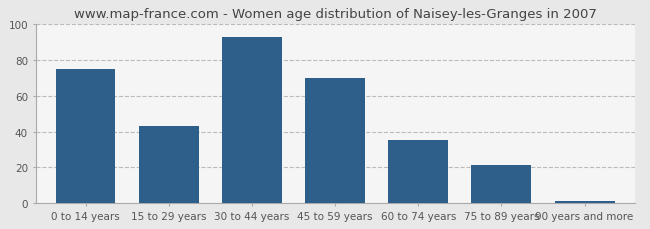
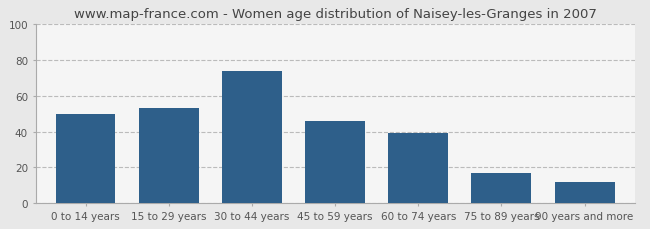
0 to 14 years: 75 -> 50
15 to 29 years: 43 -> 53
30 to 44 years: 93 -> 74
45 to 59 years: 70 -> 46
60 to 74 years: 35 -> 39
75 to 89 years: 21 -> 17
90 years and more: 1 -> 12
